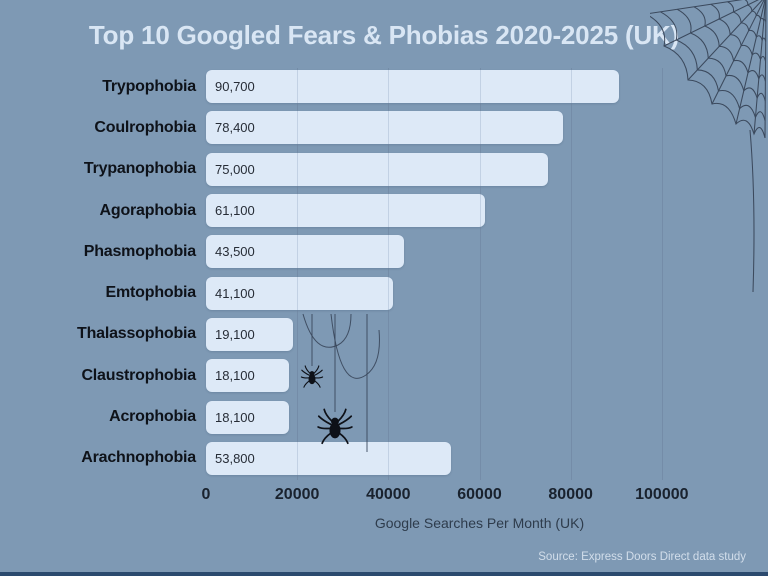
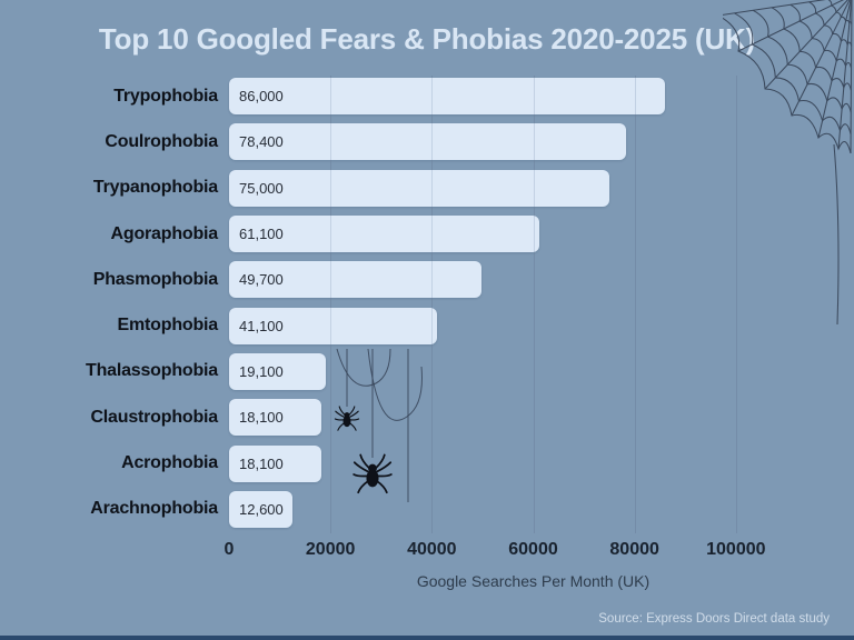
Trypophobia: 90,700 -> 86,000
Phasmophobia: 43,500 -> 49,700
Arachnophobia: 53,800 -> 12,600
